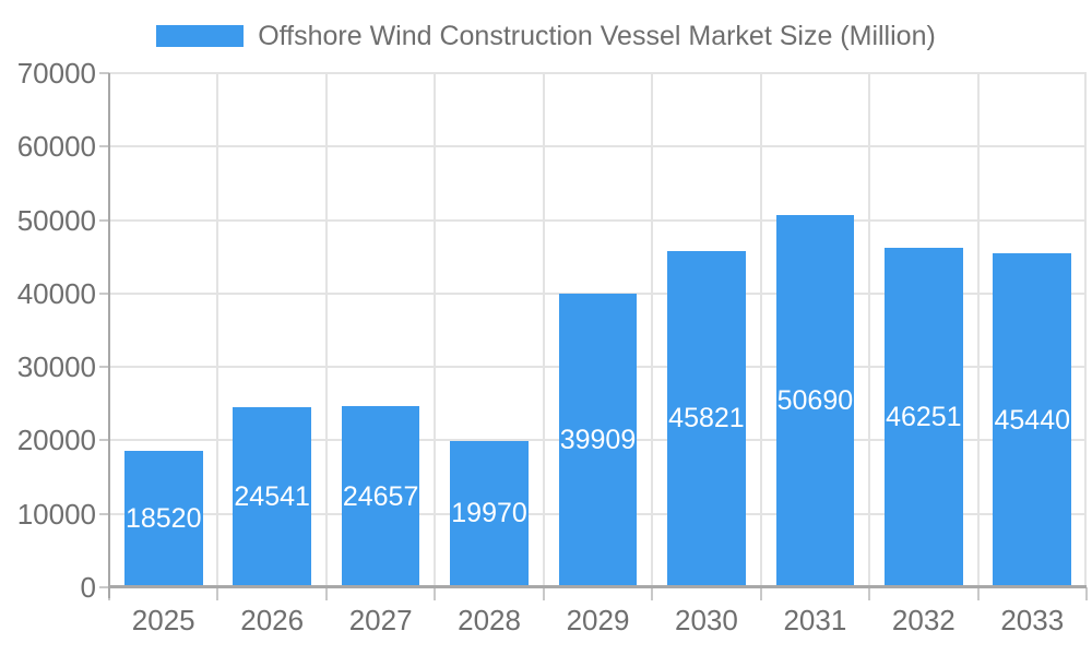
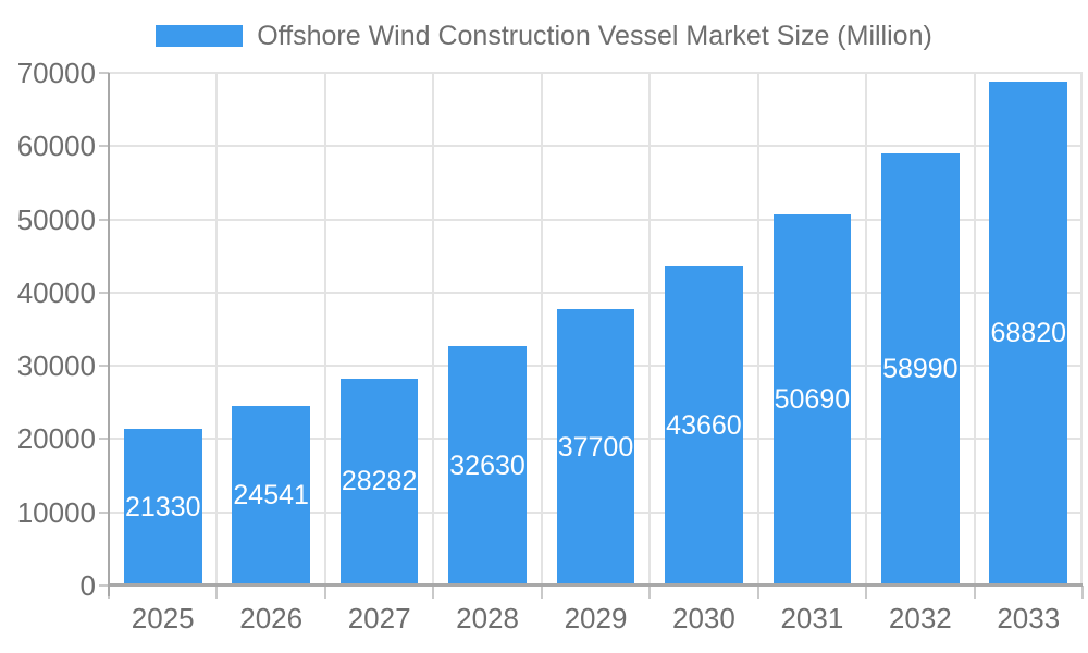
2025: 18520 -> 21330
2027: 24657 -> 28282
2028: 19970 -> 32630
2029: 39909 -> 37700
2030: 45821 -> 43660
2032: 46251 -> 58990
2033: 45440 -> 68820
